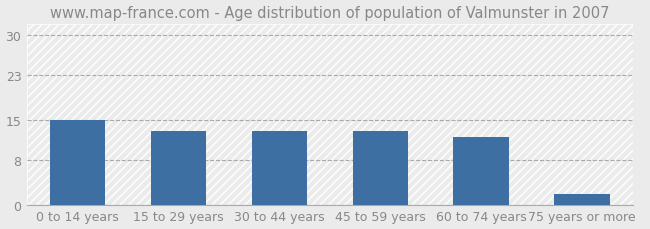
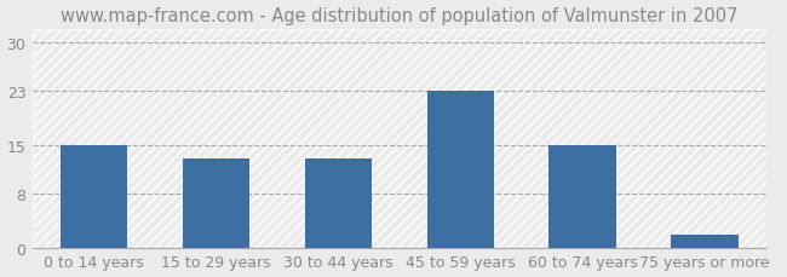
45 to 59 years: 13 -> 23
60 to 74 years: 12 -> 15
